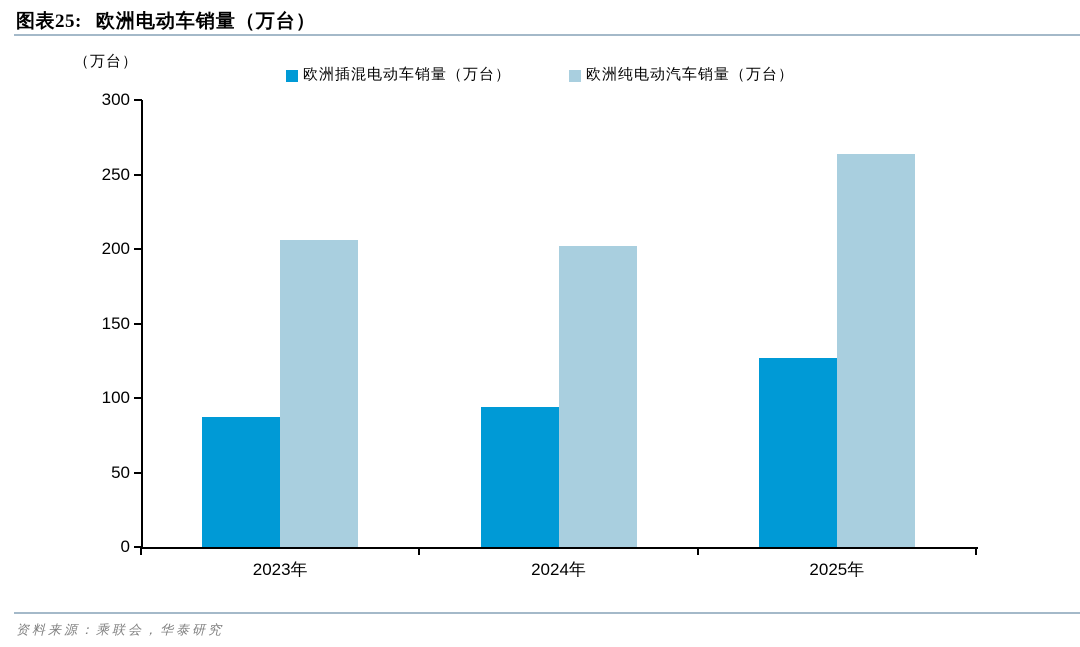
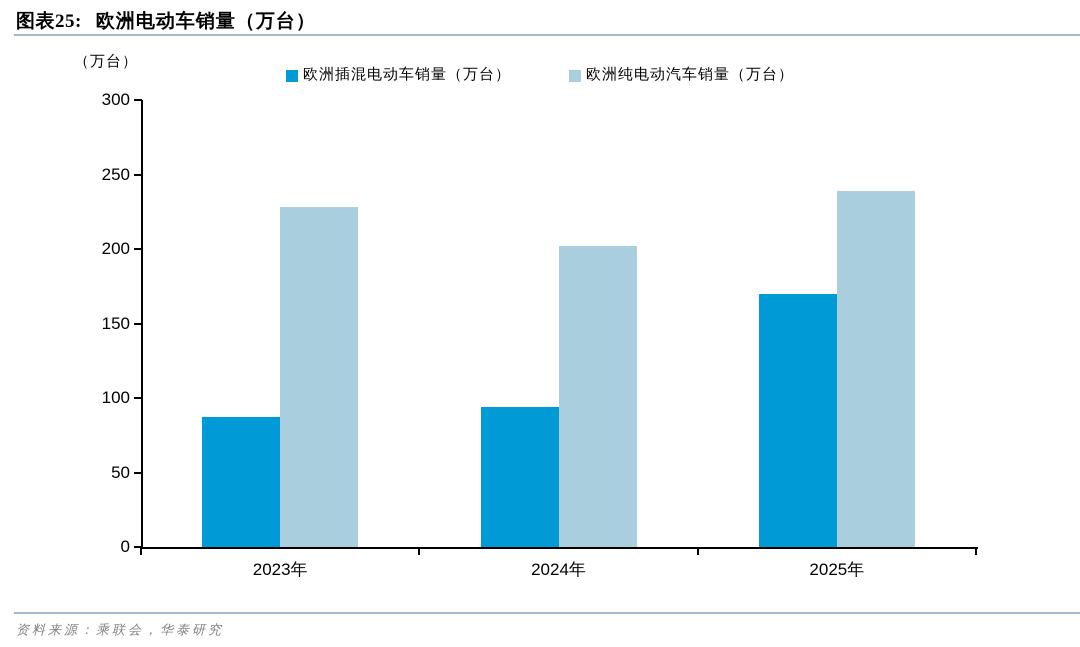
欧洲纯电动汽车销量（万台）/2023年: 206 -> 228
欧洲插混电动车销量（万台）/2025年: 127 -> 170
欧洲纯电动汽车销量（万台）/2025年: 264 -> 239
